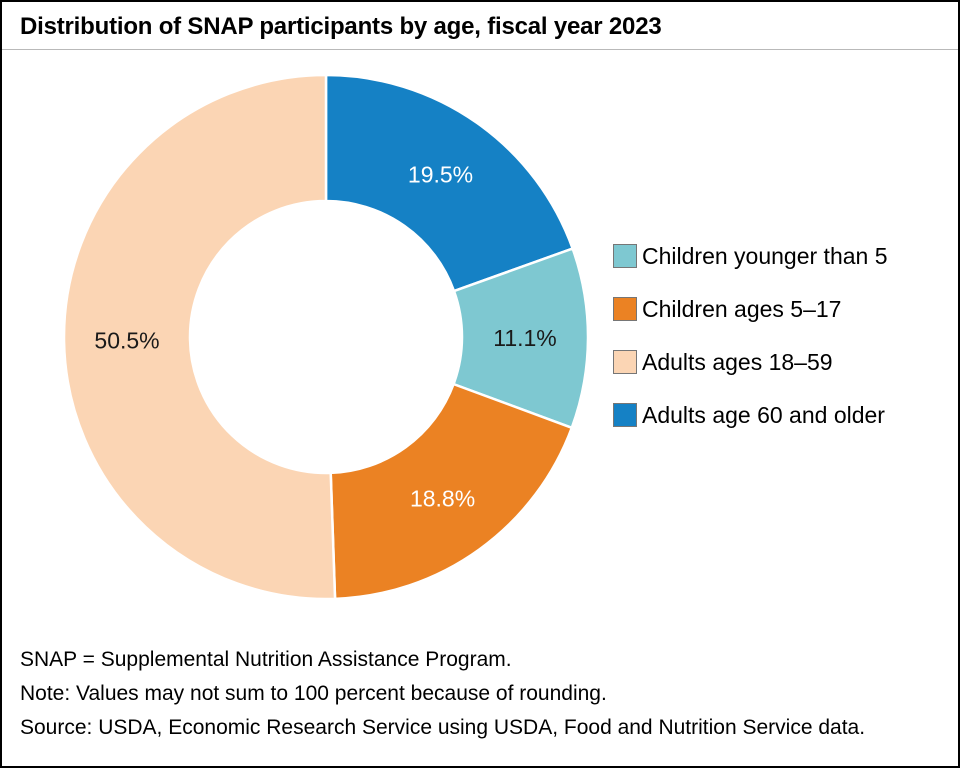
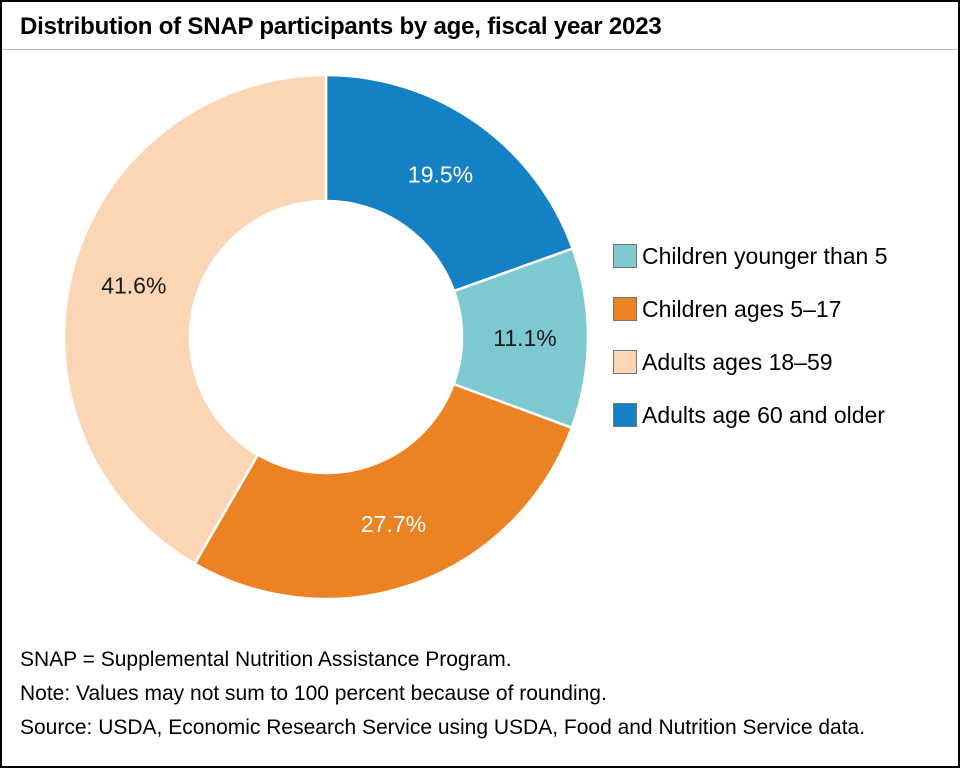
Children ages 5–17: 18.8% -> 27.7%
Adults ages 18–59: 50.5% -> 41.6%
